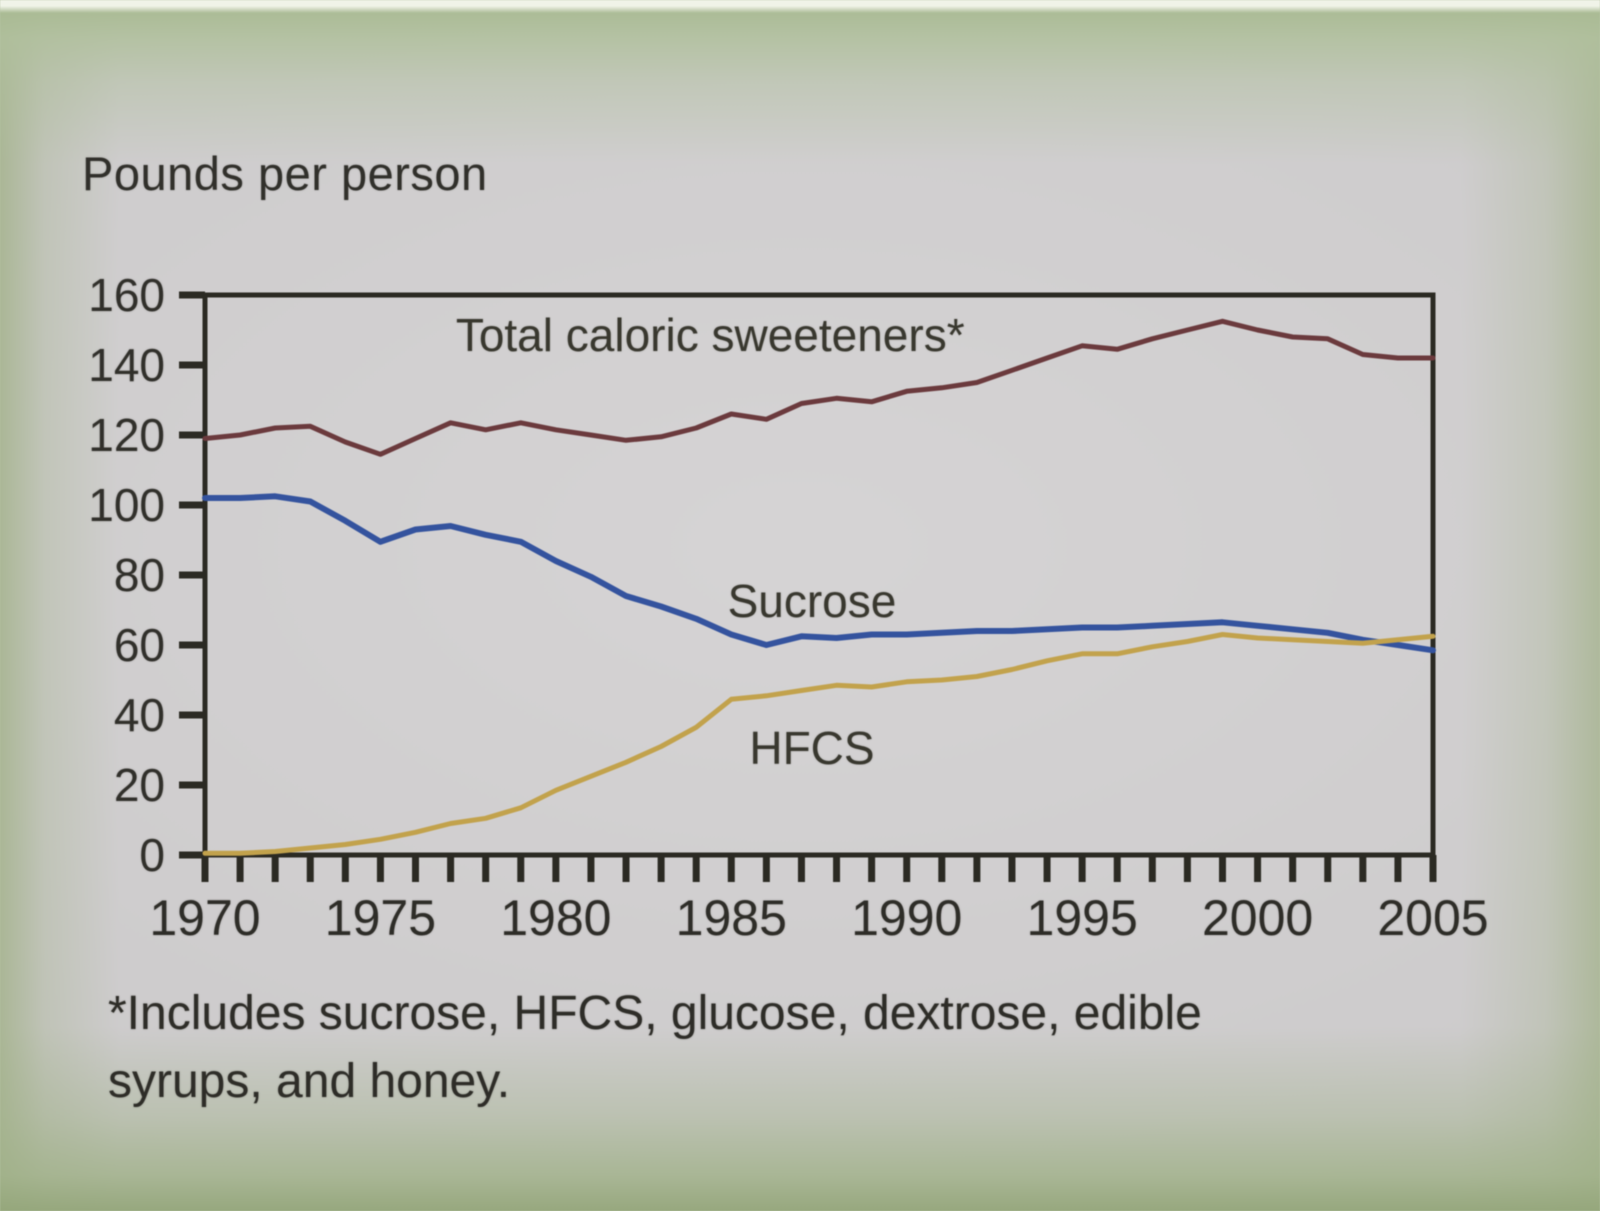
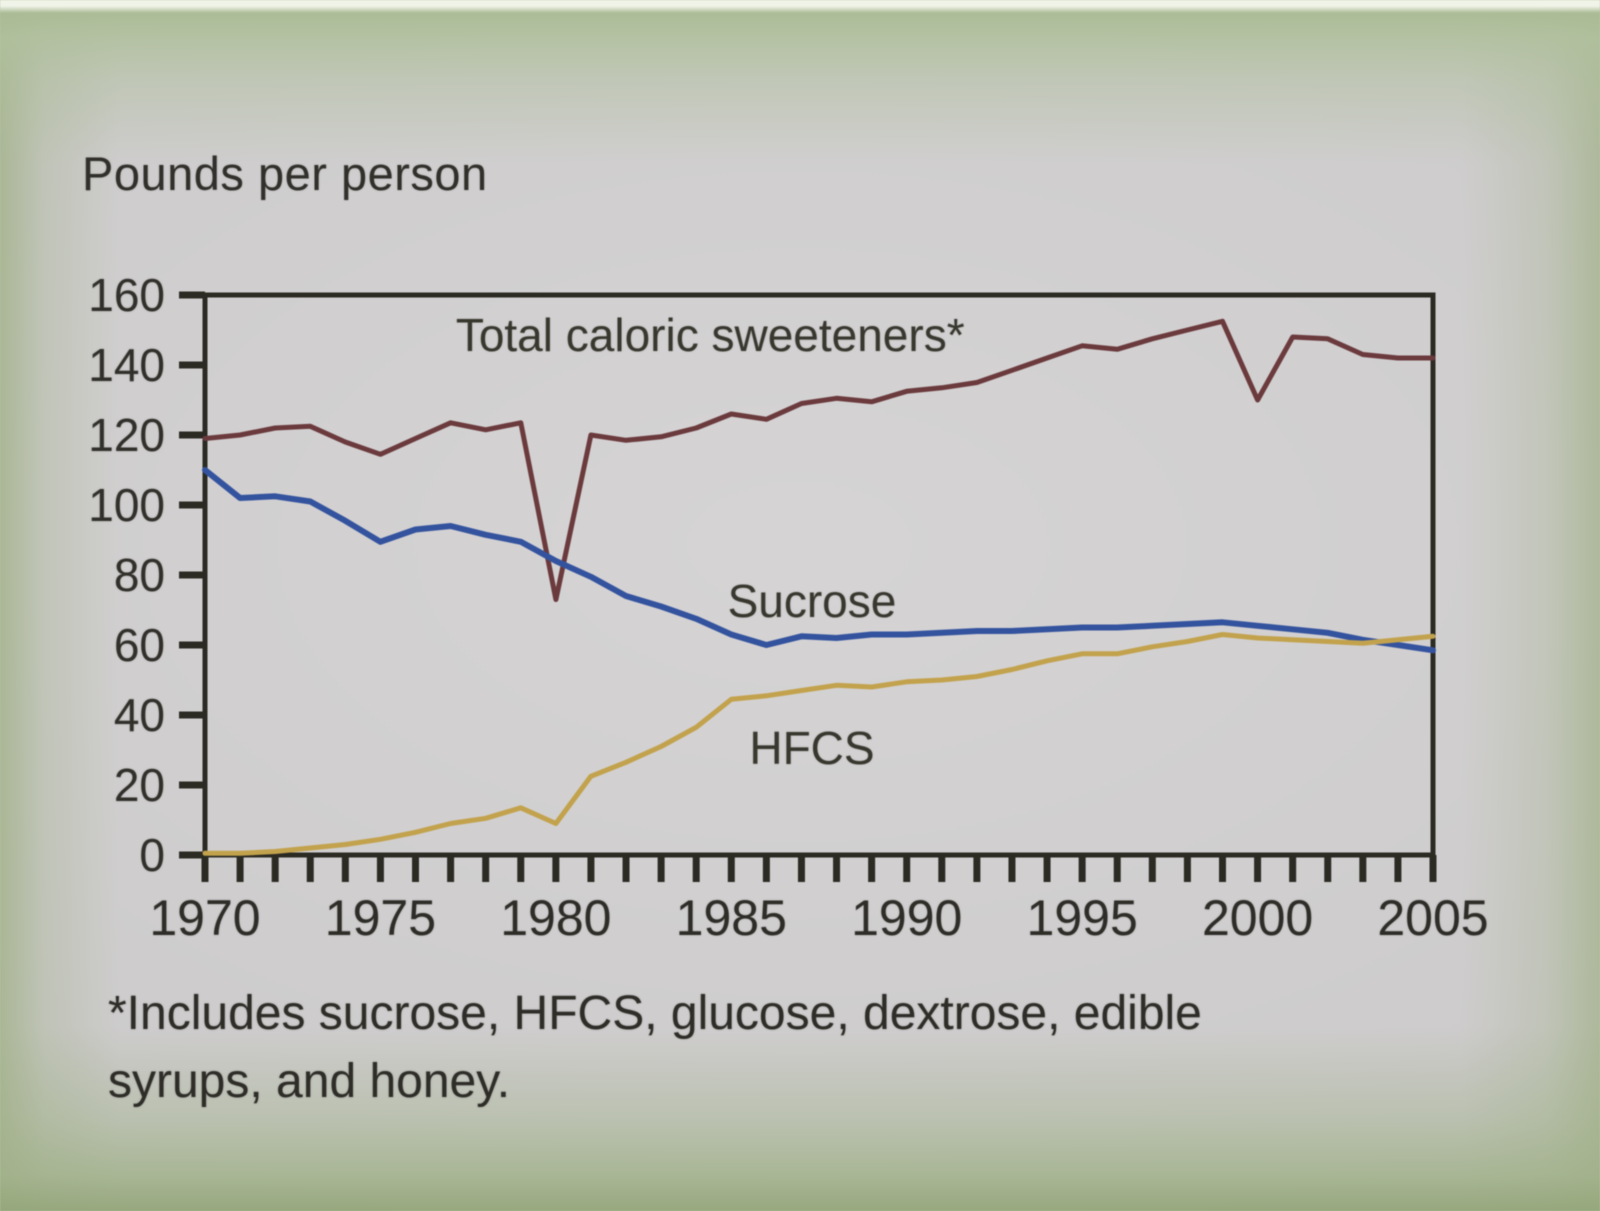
Sucrose/1970: 102 -> 110
Total caloric sweeteners*/1980: 122 -> 73
HFCS/1980: 18 -> 9
Total caloric sweeteners*/2000: 150 -> 130
